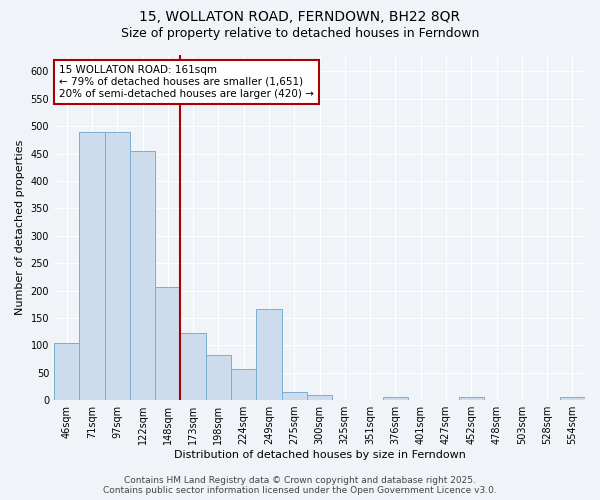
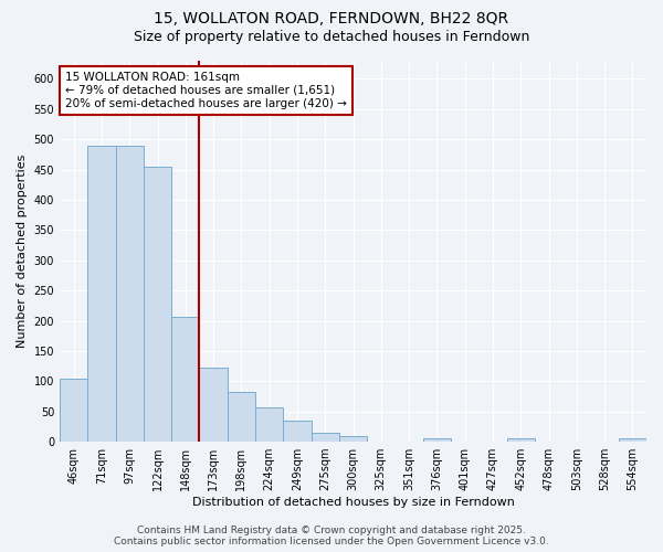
249sqm: 166 -> 35
